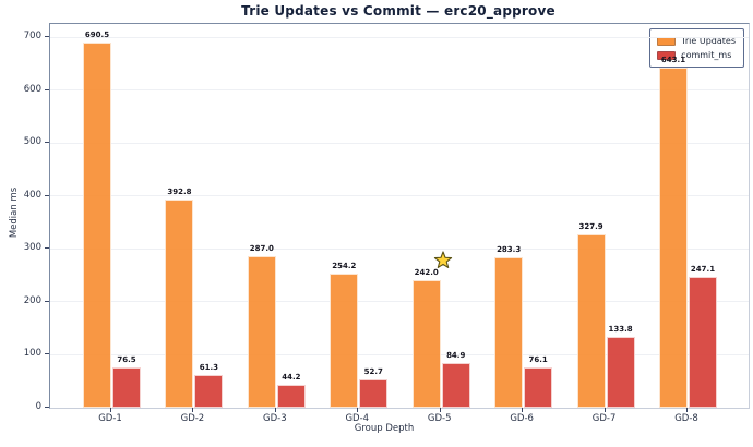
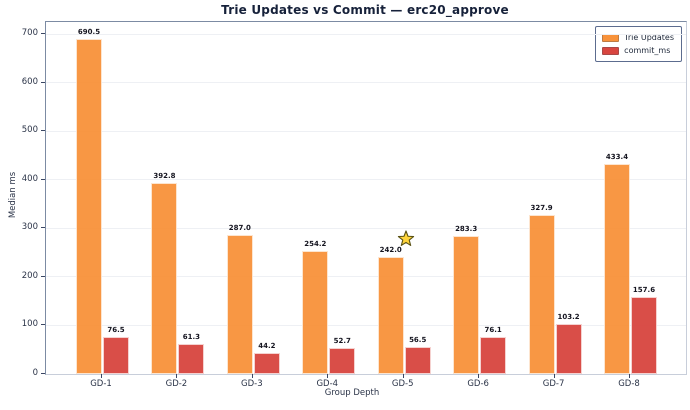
commit_ms/GD-5: 84.9 -> 56.5
commit_ms/GD-7: 133.8 -> 103.2
Trie Updates/GD-8: 643.1 -> 433.4
commit_ms/GD-8: 247.1 -> 157.6
